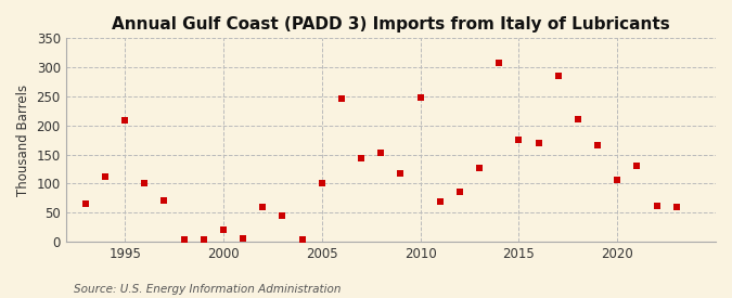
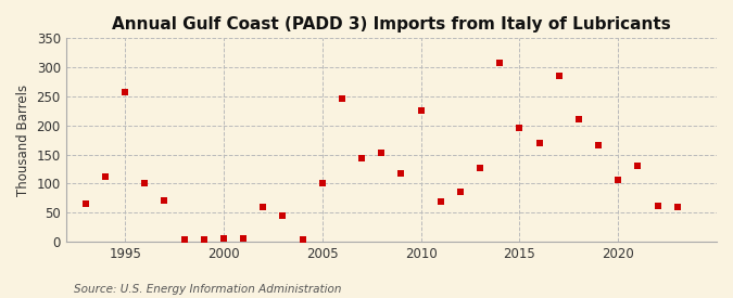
1995: 208 -> 258
2000: 20 -> 5
2010: 248 -> 225
2015: 176 -> 195
